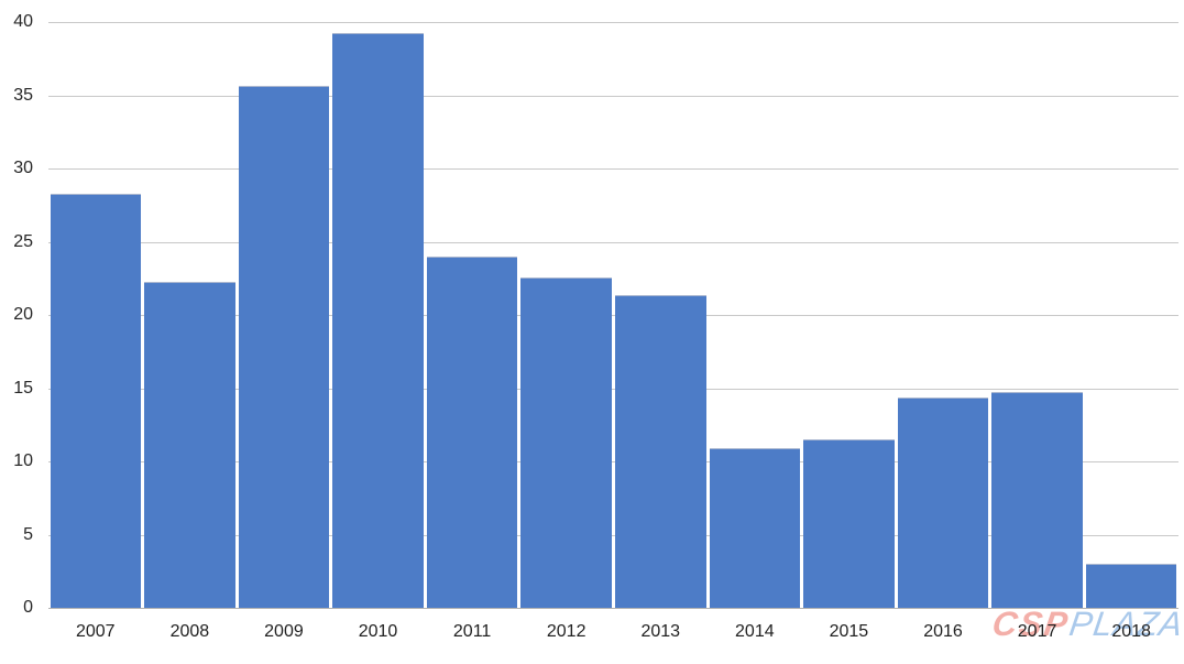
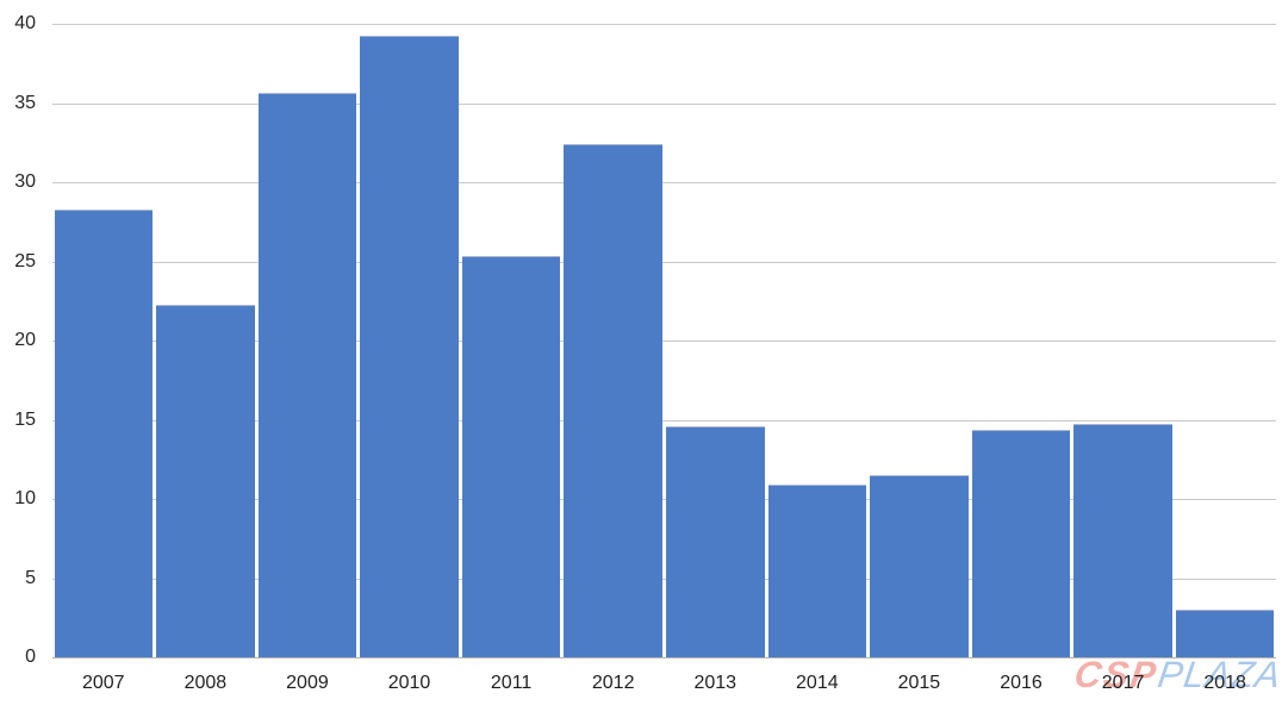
2011: 23.9 -> 25.3
2012: 22.5 -> 32.3
2013: 21.3 -> 14.5
